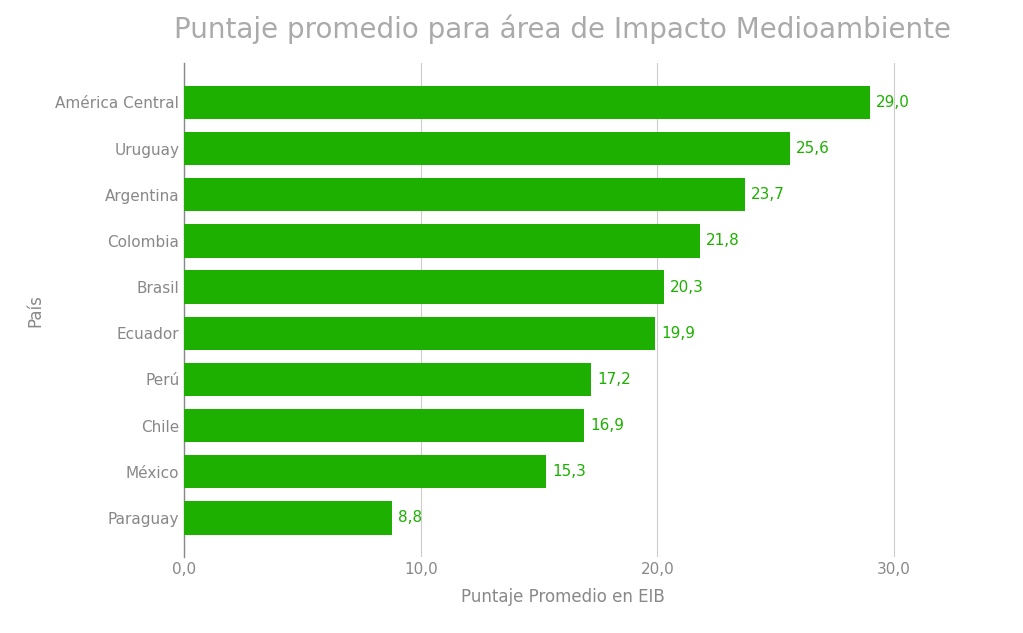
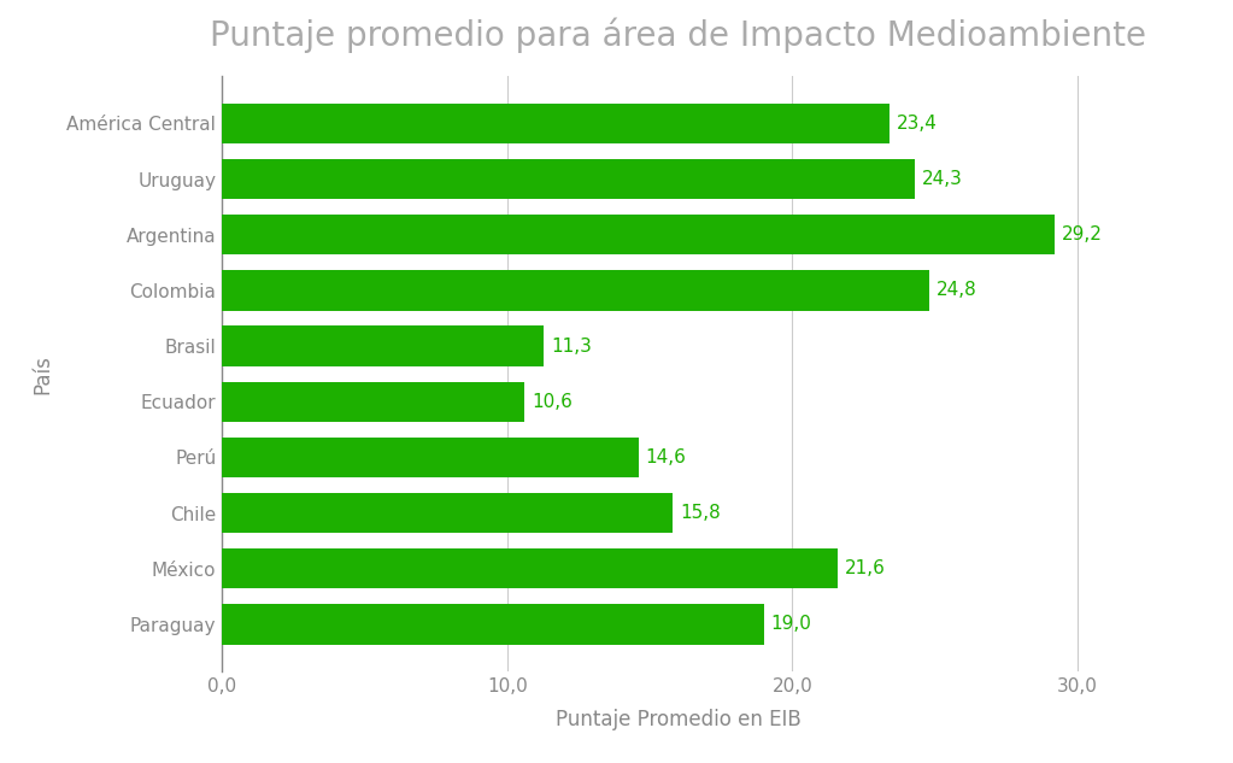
América Central: 29,0 -> 23,4
Uruguay: 25,6 -> 24,3
Argentina: 23,7 -> 29,2
Colombia: 21,8 -> 24,8
Brasil: 20,3 -> 11,3
Ecuador: 19,9 -> 10,6
Perú: 17,2 -> 14,6
Chile: 16,9 -> 15,8
México: 15,3 -> 21,6
Paraguay: 8,8 -> 19,0
